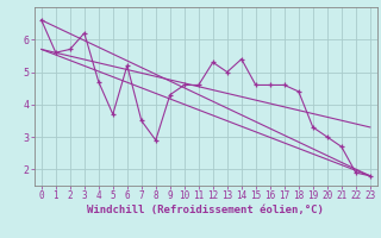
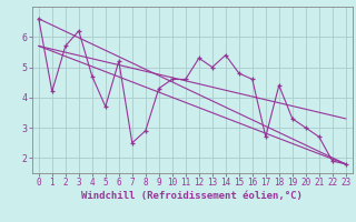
1: 5.6 -> 4.2
7: 3.5 -> 2.5
15: 4.6 -> 4.8
17: 4.6 -> 2.7
